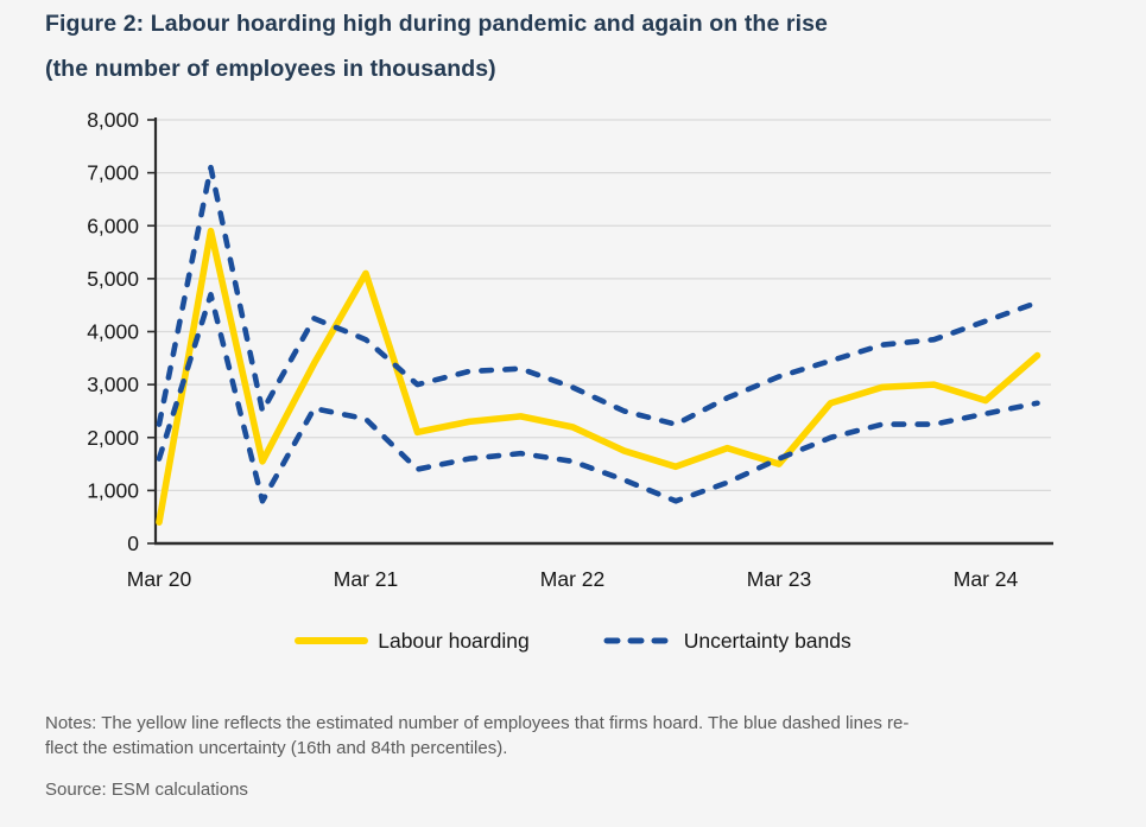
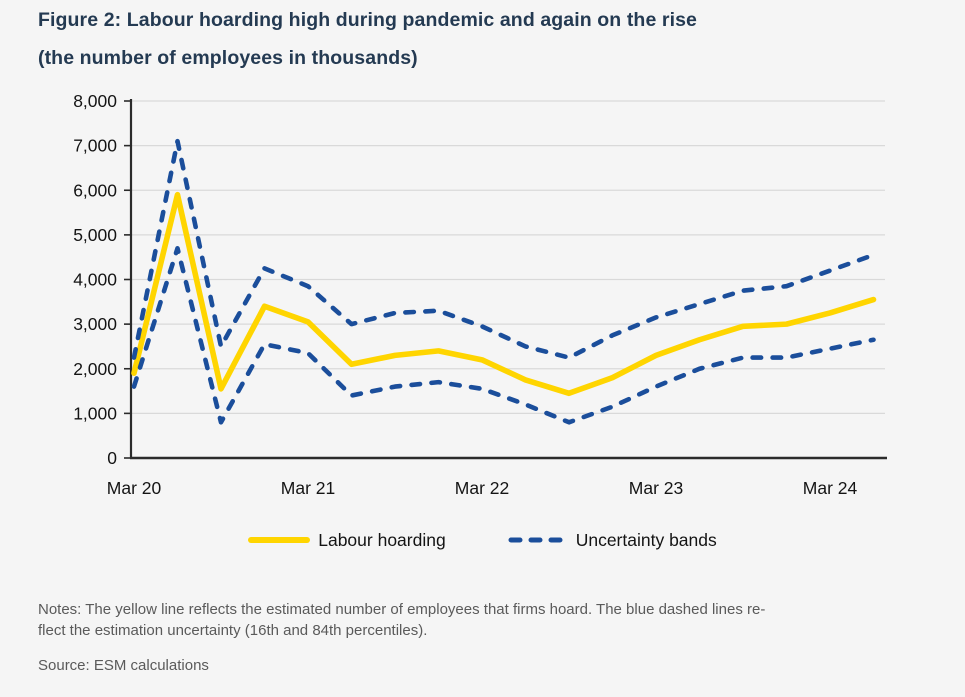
Labour hoarding/Mar 20: 400 -> 1900
Labour hoarding/Mar 21: 5100 -> 3000
Labour hoarding/Mar 23: 1500 -> 2300
Labour hoarding/Mar 24: 2700 -> 3200
